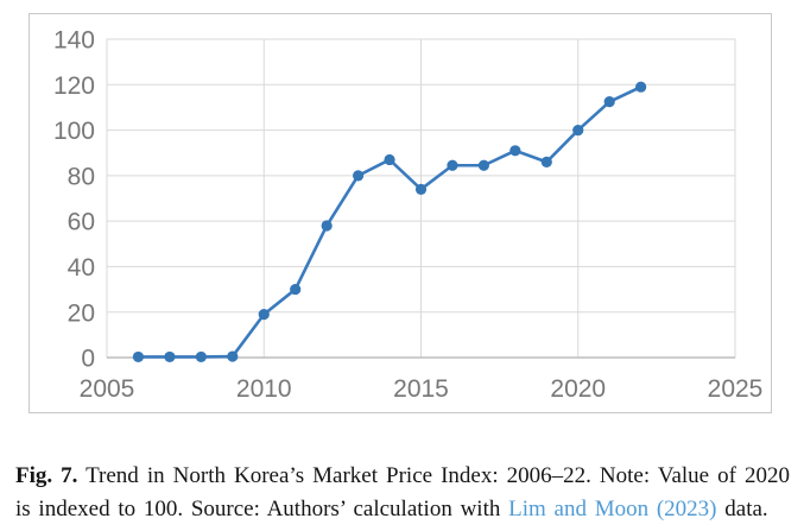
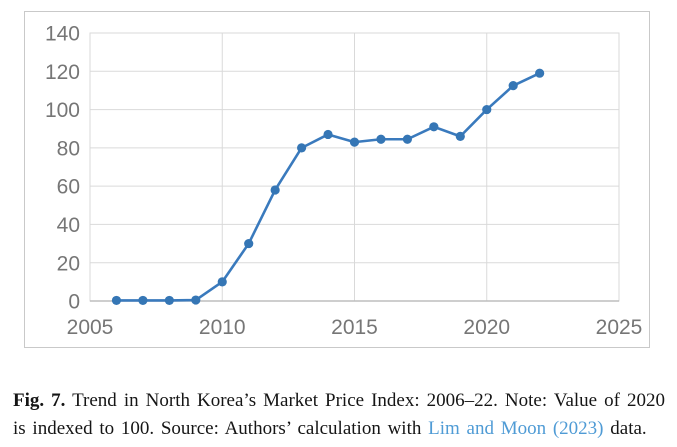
2010: 19 -> 10
2015: 74 -> 83
